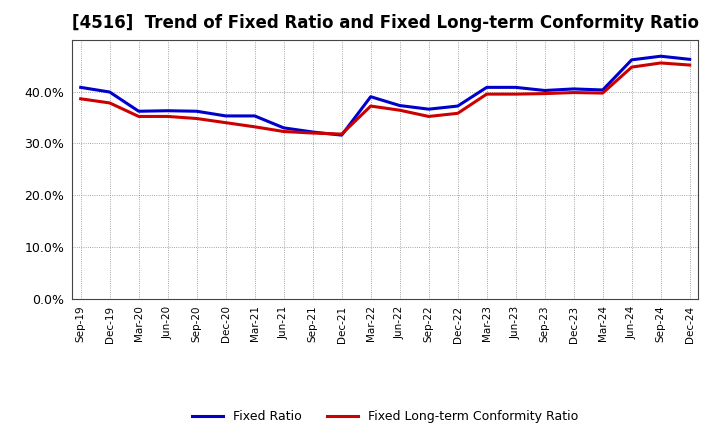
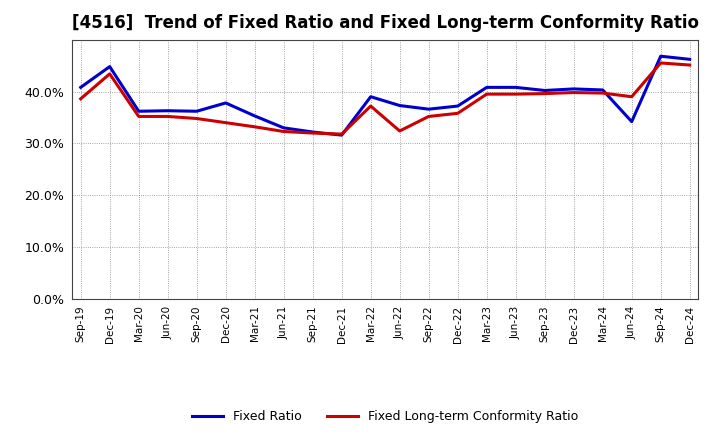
Fixed Ratio/Dec-19: 39.9% -> 44.8%
Fixed Long-term Conformity Ratio/Dec-19: 37.8% -> 43.4%
Fixed Ratio/Dec-20: 35.3% -> 37.8%
Fixed Long-term Conformity Ratio/Jun-22: 36.4% -> 32.4%
Fixed Ratio/Jun-24: 46.1% -> 34.2%
Fixed Long-term Conformity Ratio/Jun-24: 44.7% -> 39.0%
